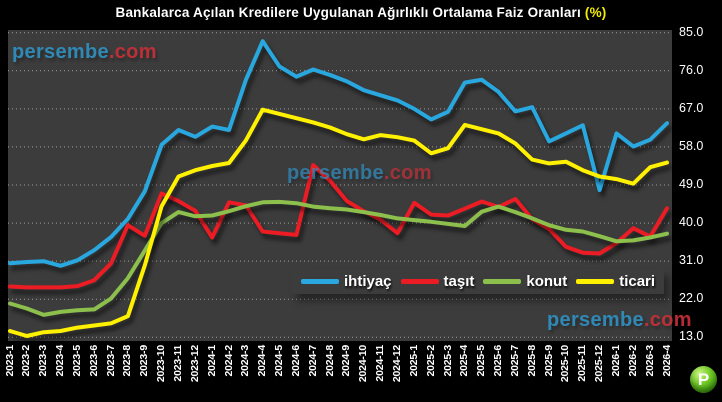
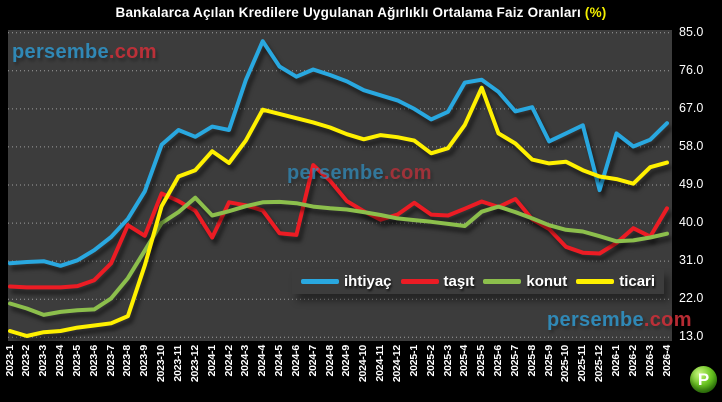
konut/2023-12: 42 -> 46
ticari/2024-1: 54 -> 57
taşıt/2024-4: 38 -> 43
taşıt/2024-12: 38 -> 42
ticari/2025-5: 62 -> 72
